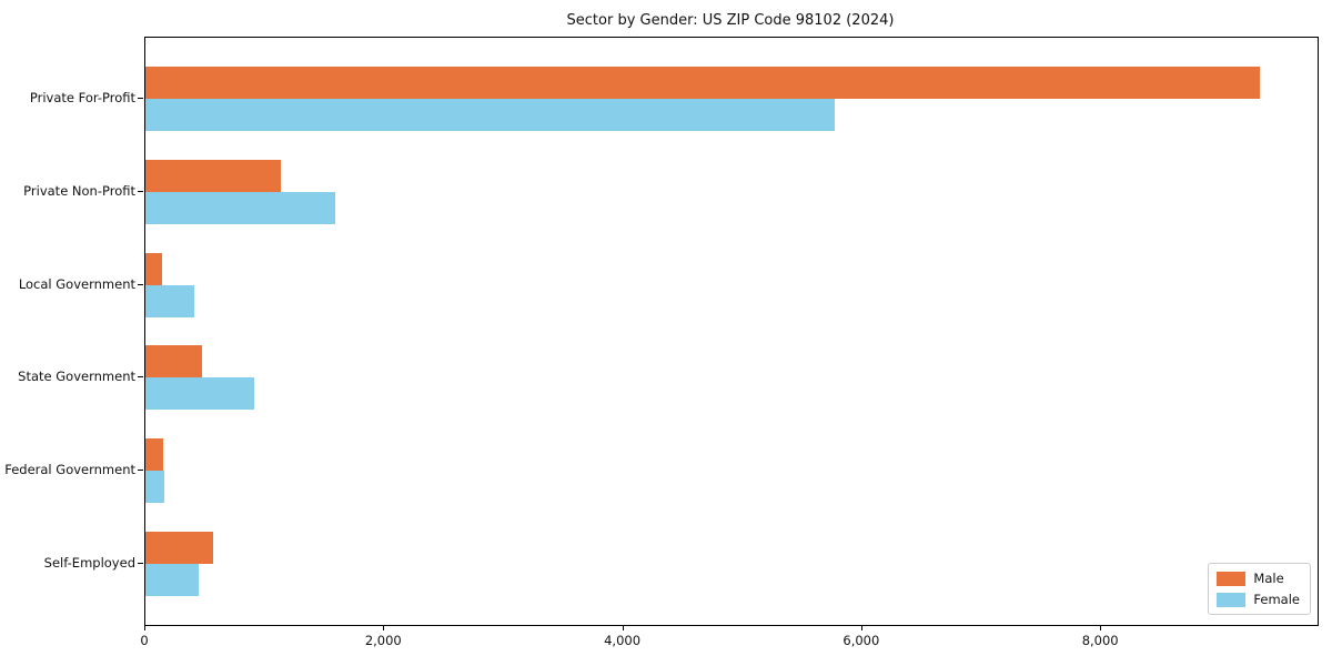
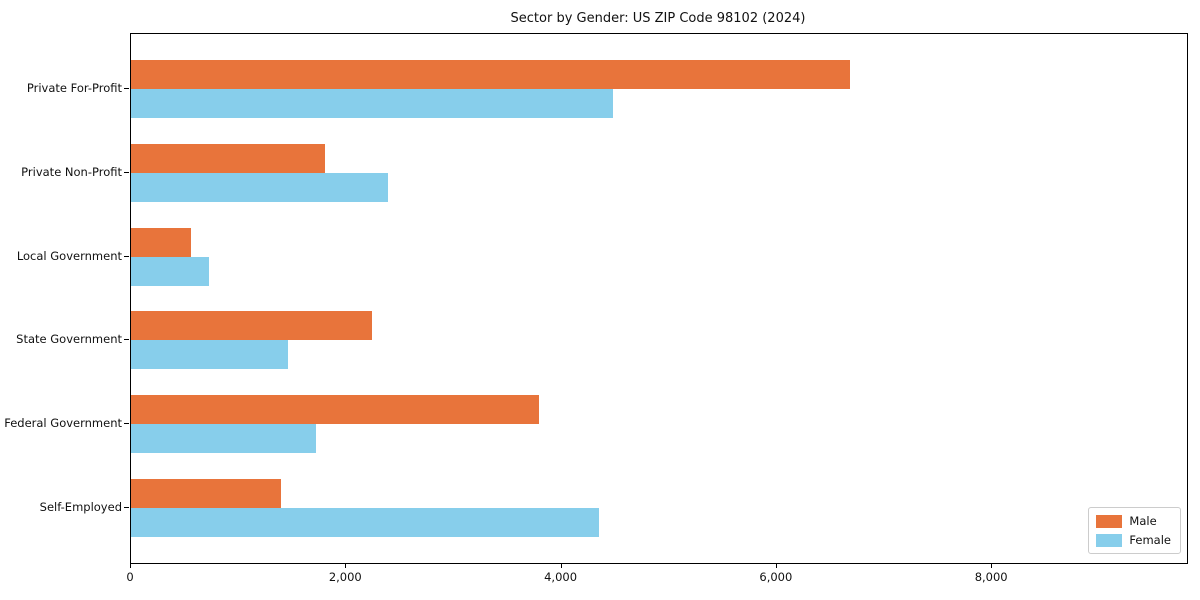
Male/Private For-Profit: 9330 -> 6680
Female/Private For-Profit: 5770 -> 4480
Male/Private Non-Profit: 1130 -> 1800
Female/Private Non-Profit: 1590 -> 2390
Male/Local Government: 140 -> 560
Female/Local Government: 410 -> 720
Male/State Government: 470 -> 2240
Female/State Government: 910 -> 1460
Male/Federal Government: 150 -> 3790
Female/Federal Government: 160 -> 1720
Male/Self-Employed: 570 -> 1390
Female/Self-Employed: 450 -> 4350
